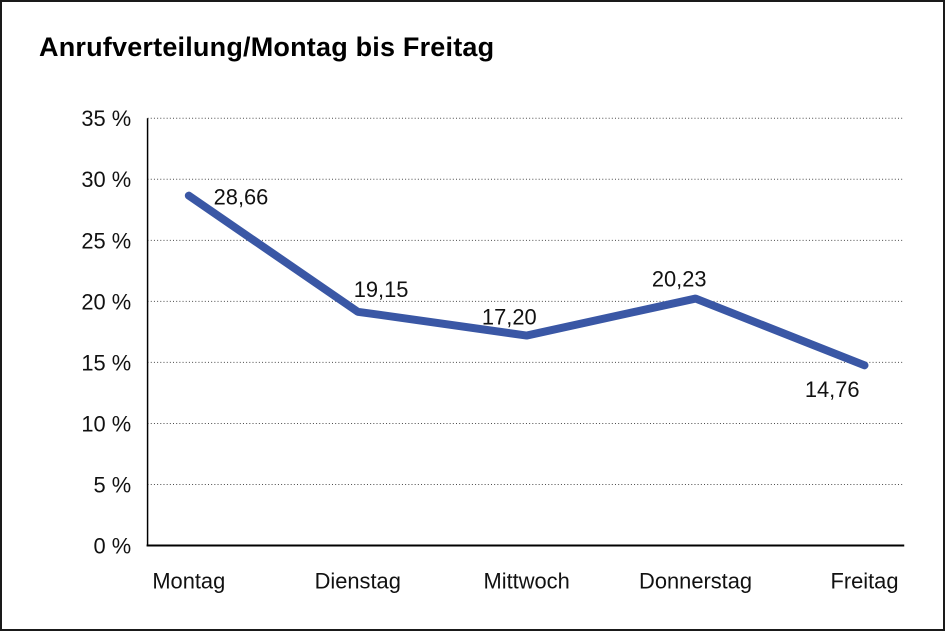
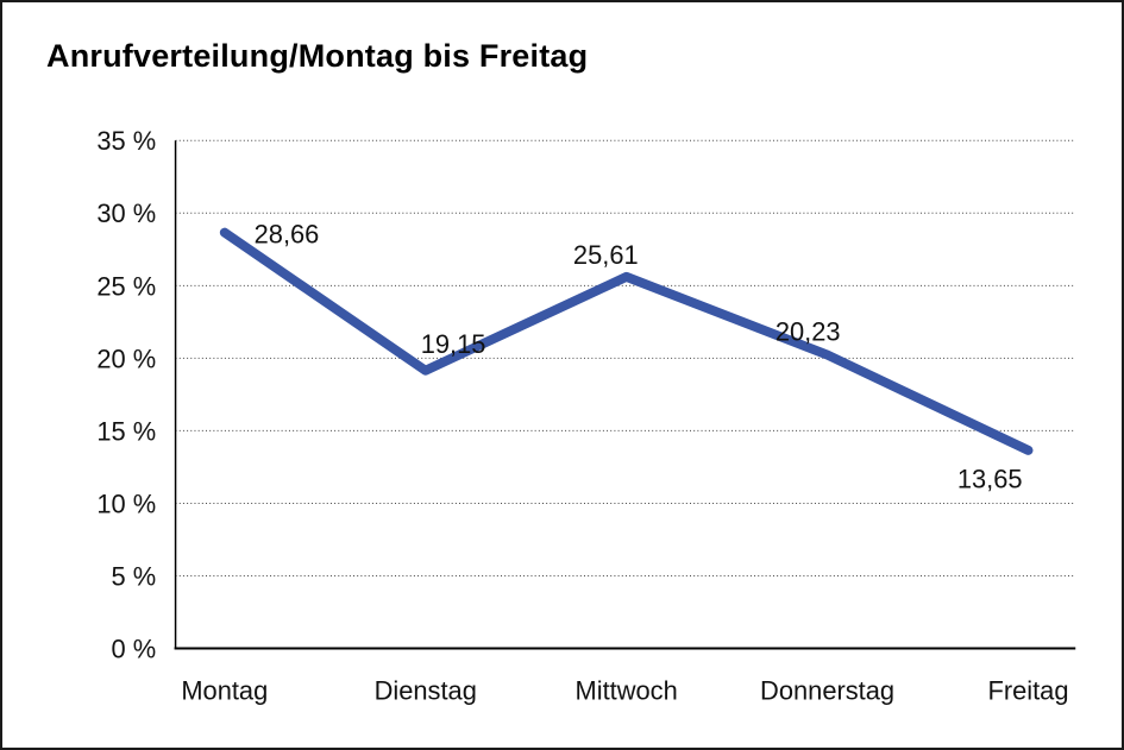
Mittwoch: 17,20 -> 25,61
Freitag: 14,76 -> 13,65
